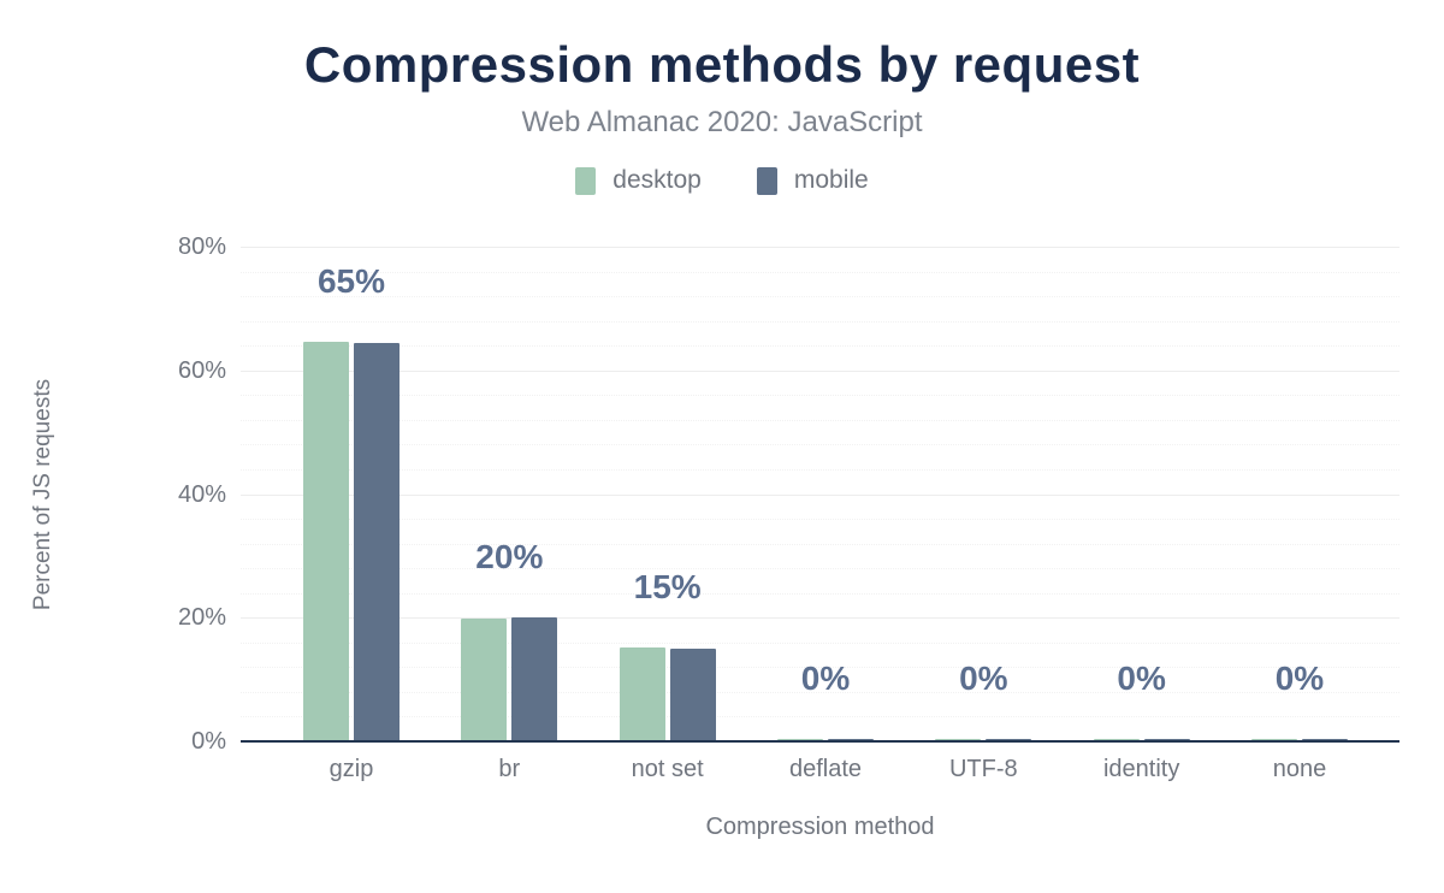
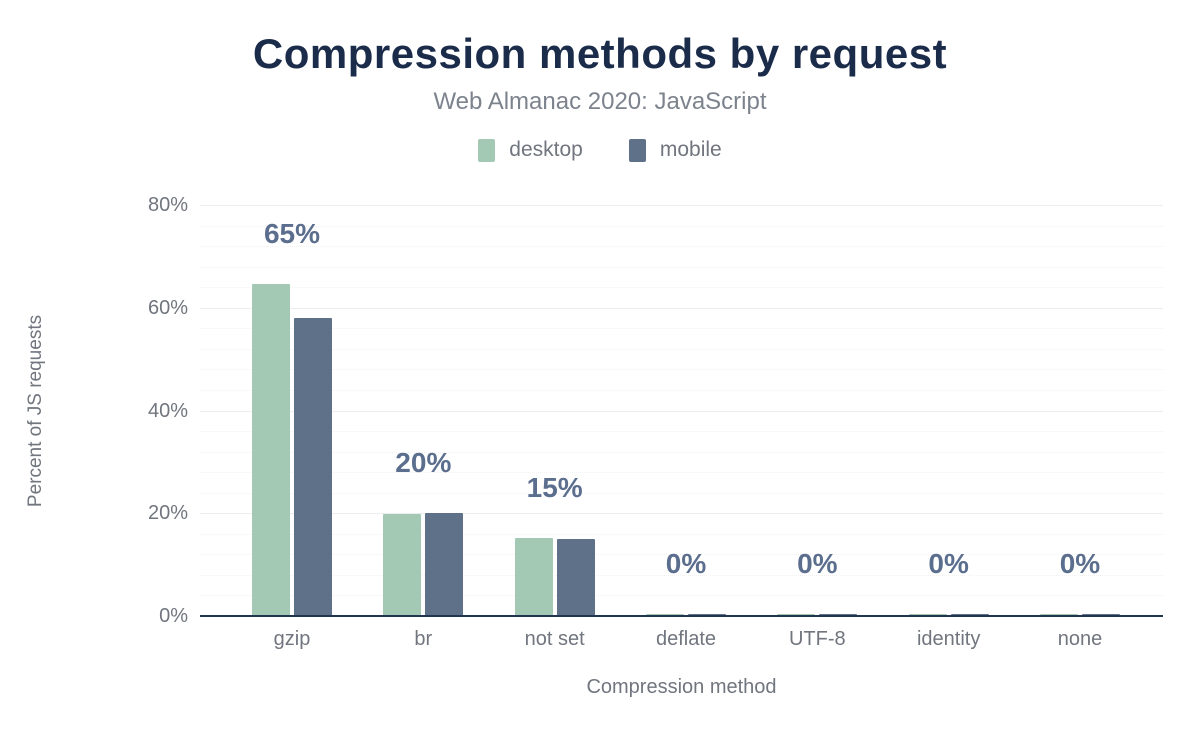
mobile/gzip: 64% -> 58%
